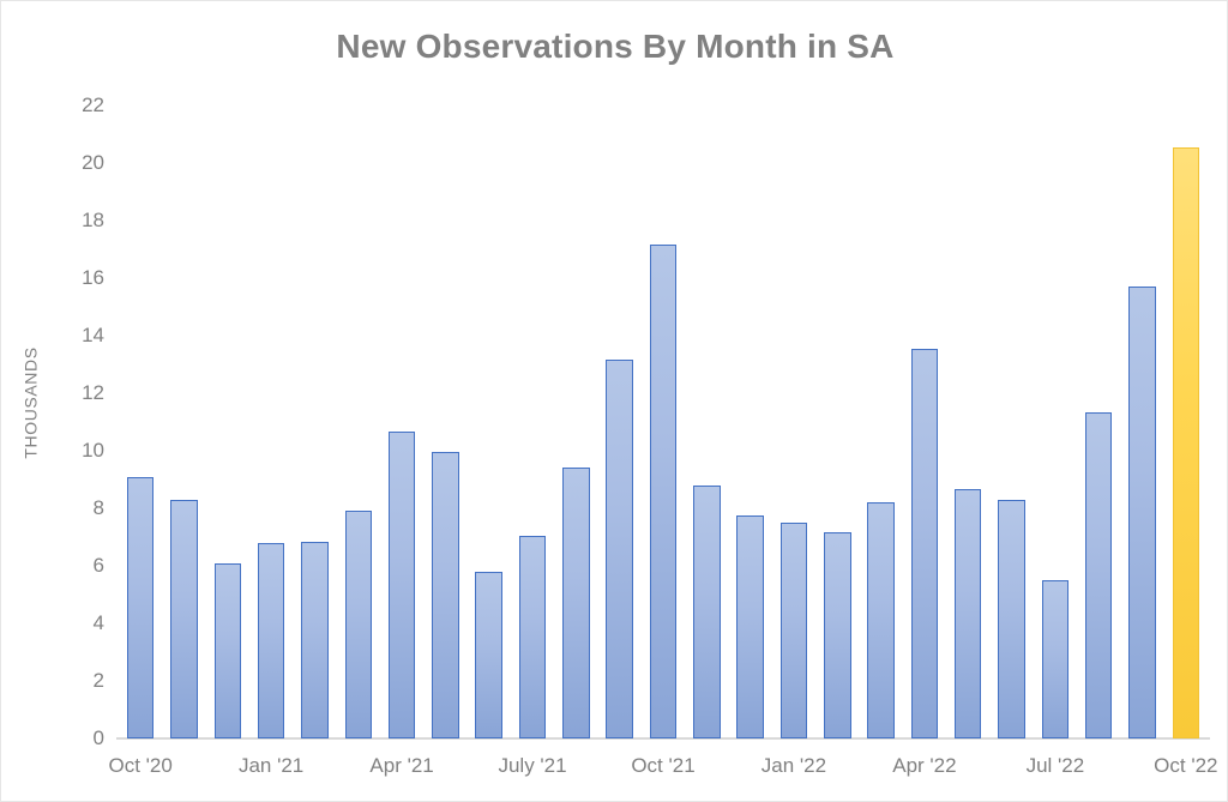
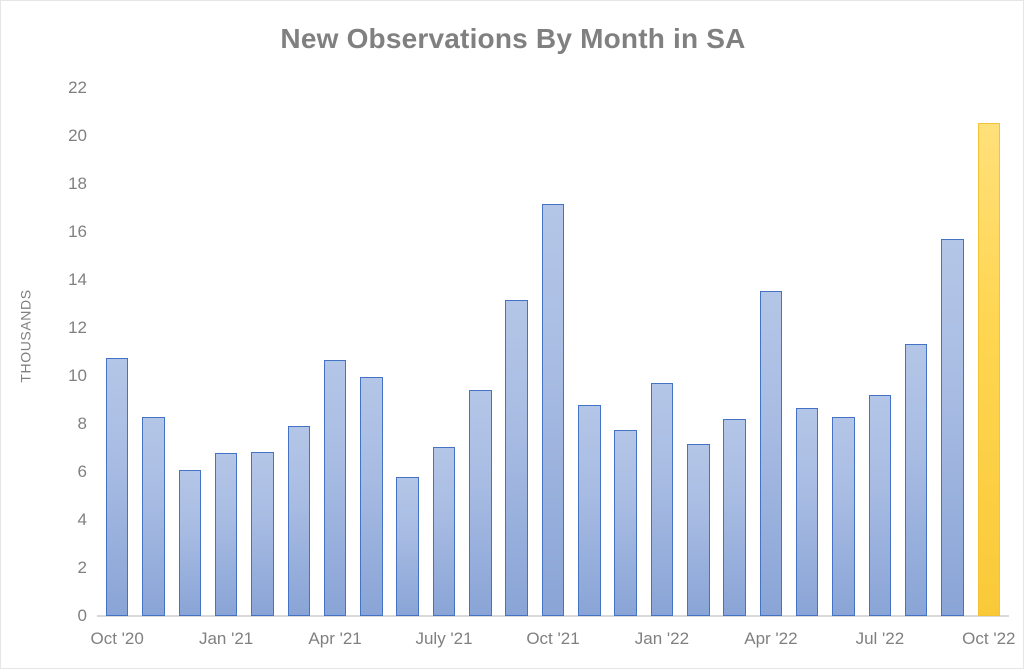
Oct '20: 9.1 -> 10.8
Jan '22: 7.5 -> 9.7
Jul '22: 5.5 -> 9.2
